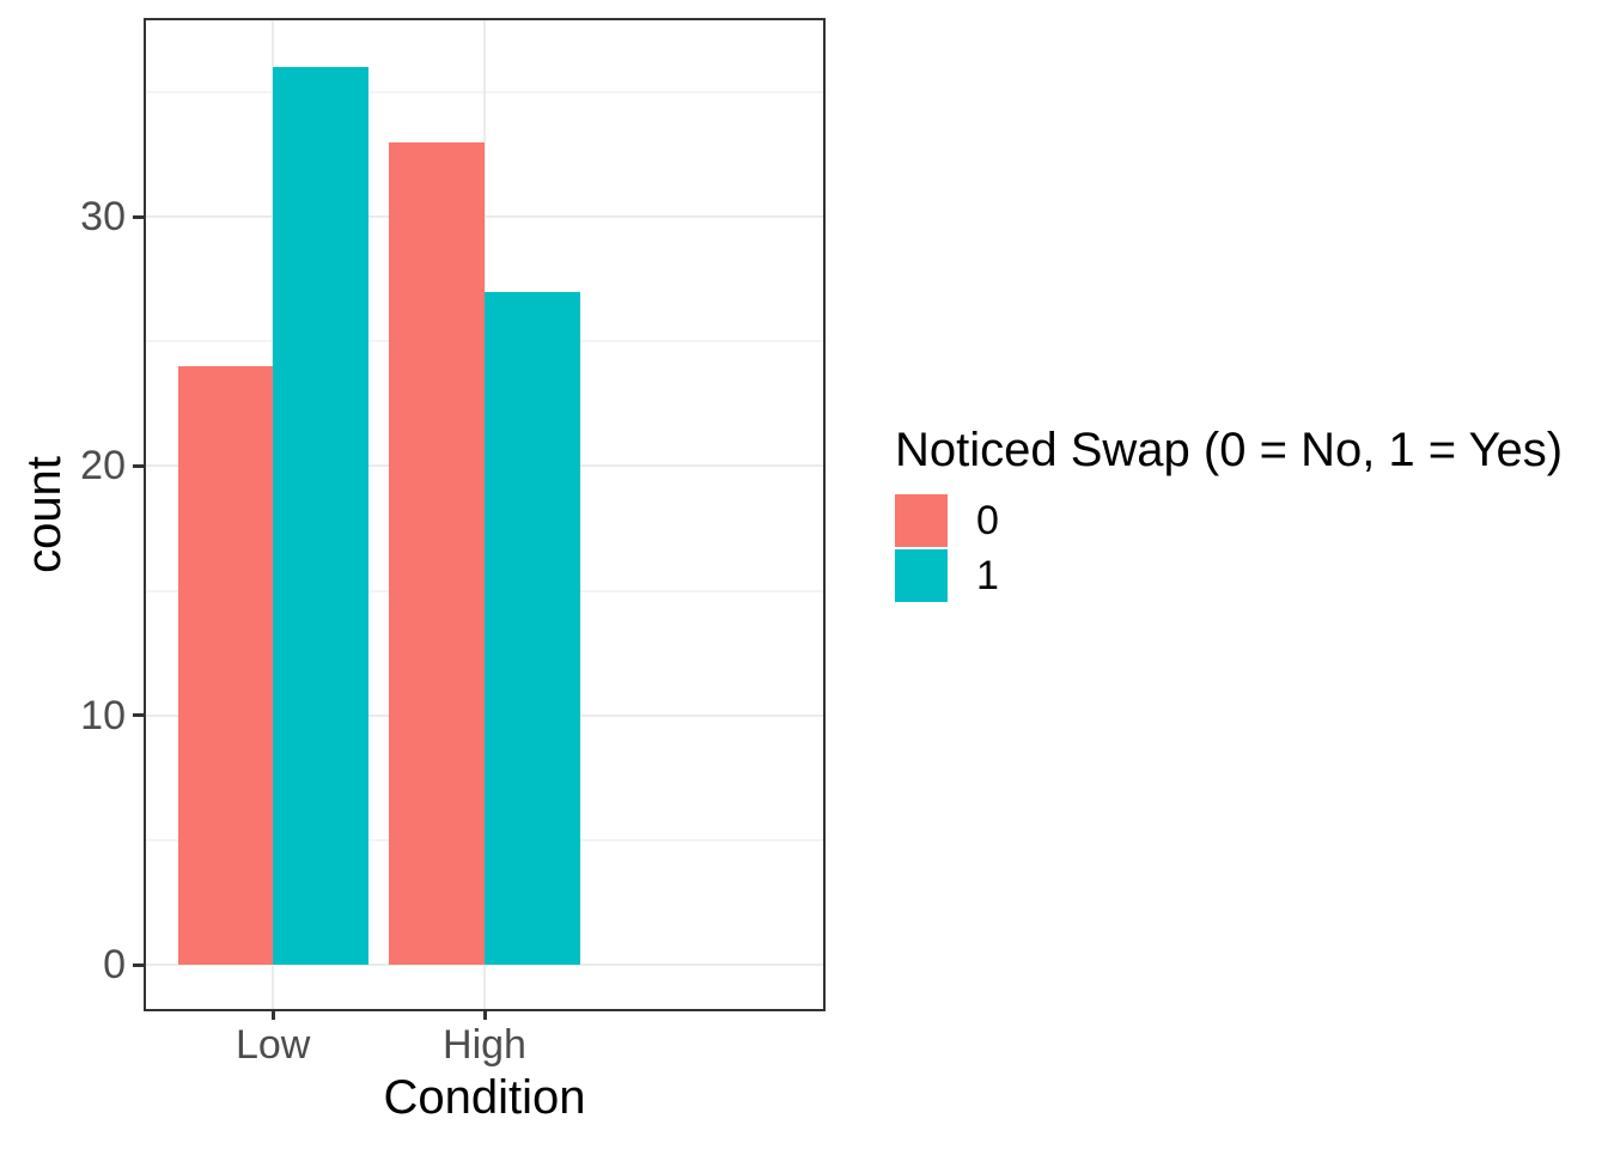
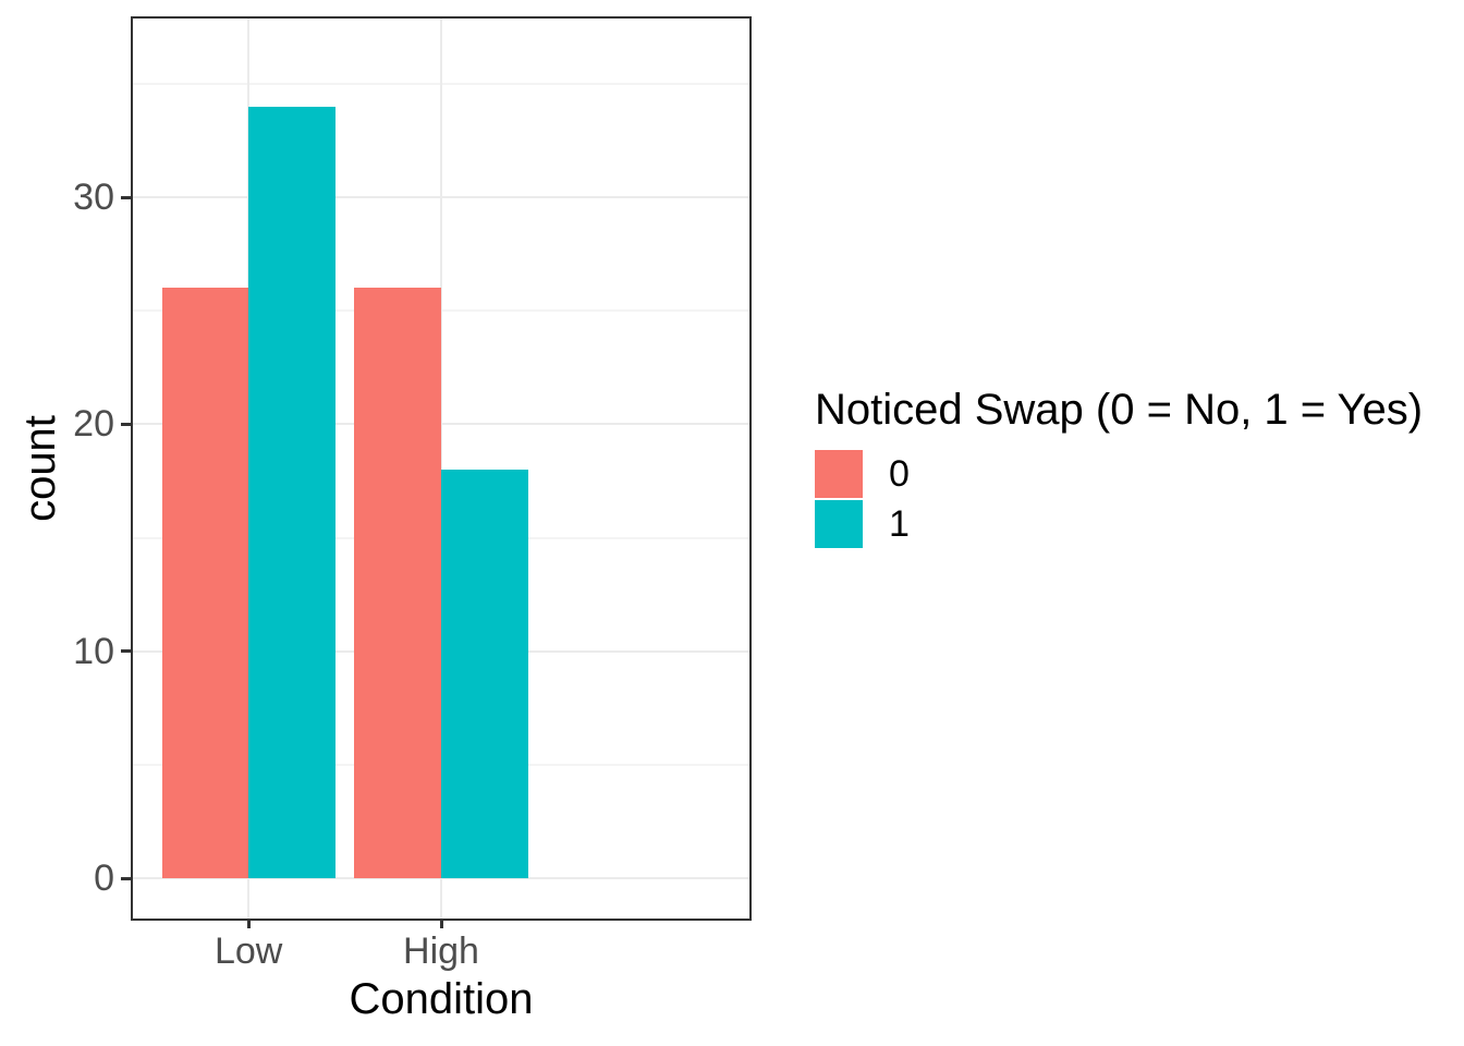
0/Low: 24 -> 26
1/Low: 36 -> 34
0/High: 33 -> 26
1/High: 27 -> 18
